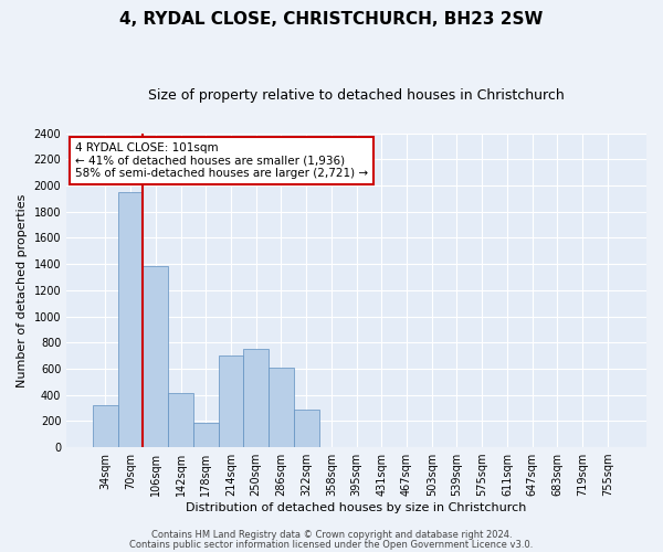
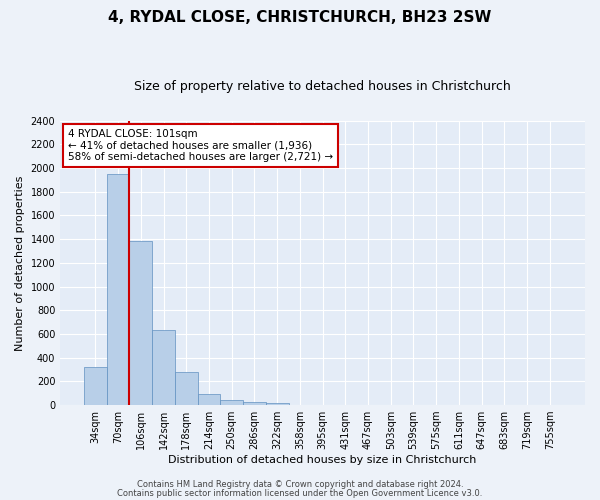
142sqm: 410 -> 630
178sqm: 190 -> 280
214sqm: 700 -> 100
250sqm: 750 -> 40
286sqm: 610 -> 20
322sqm: 290 -> 20
